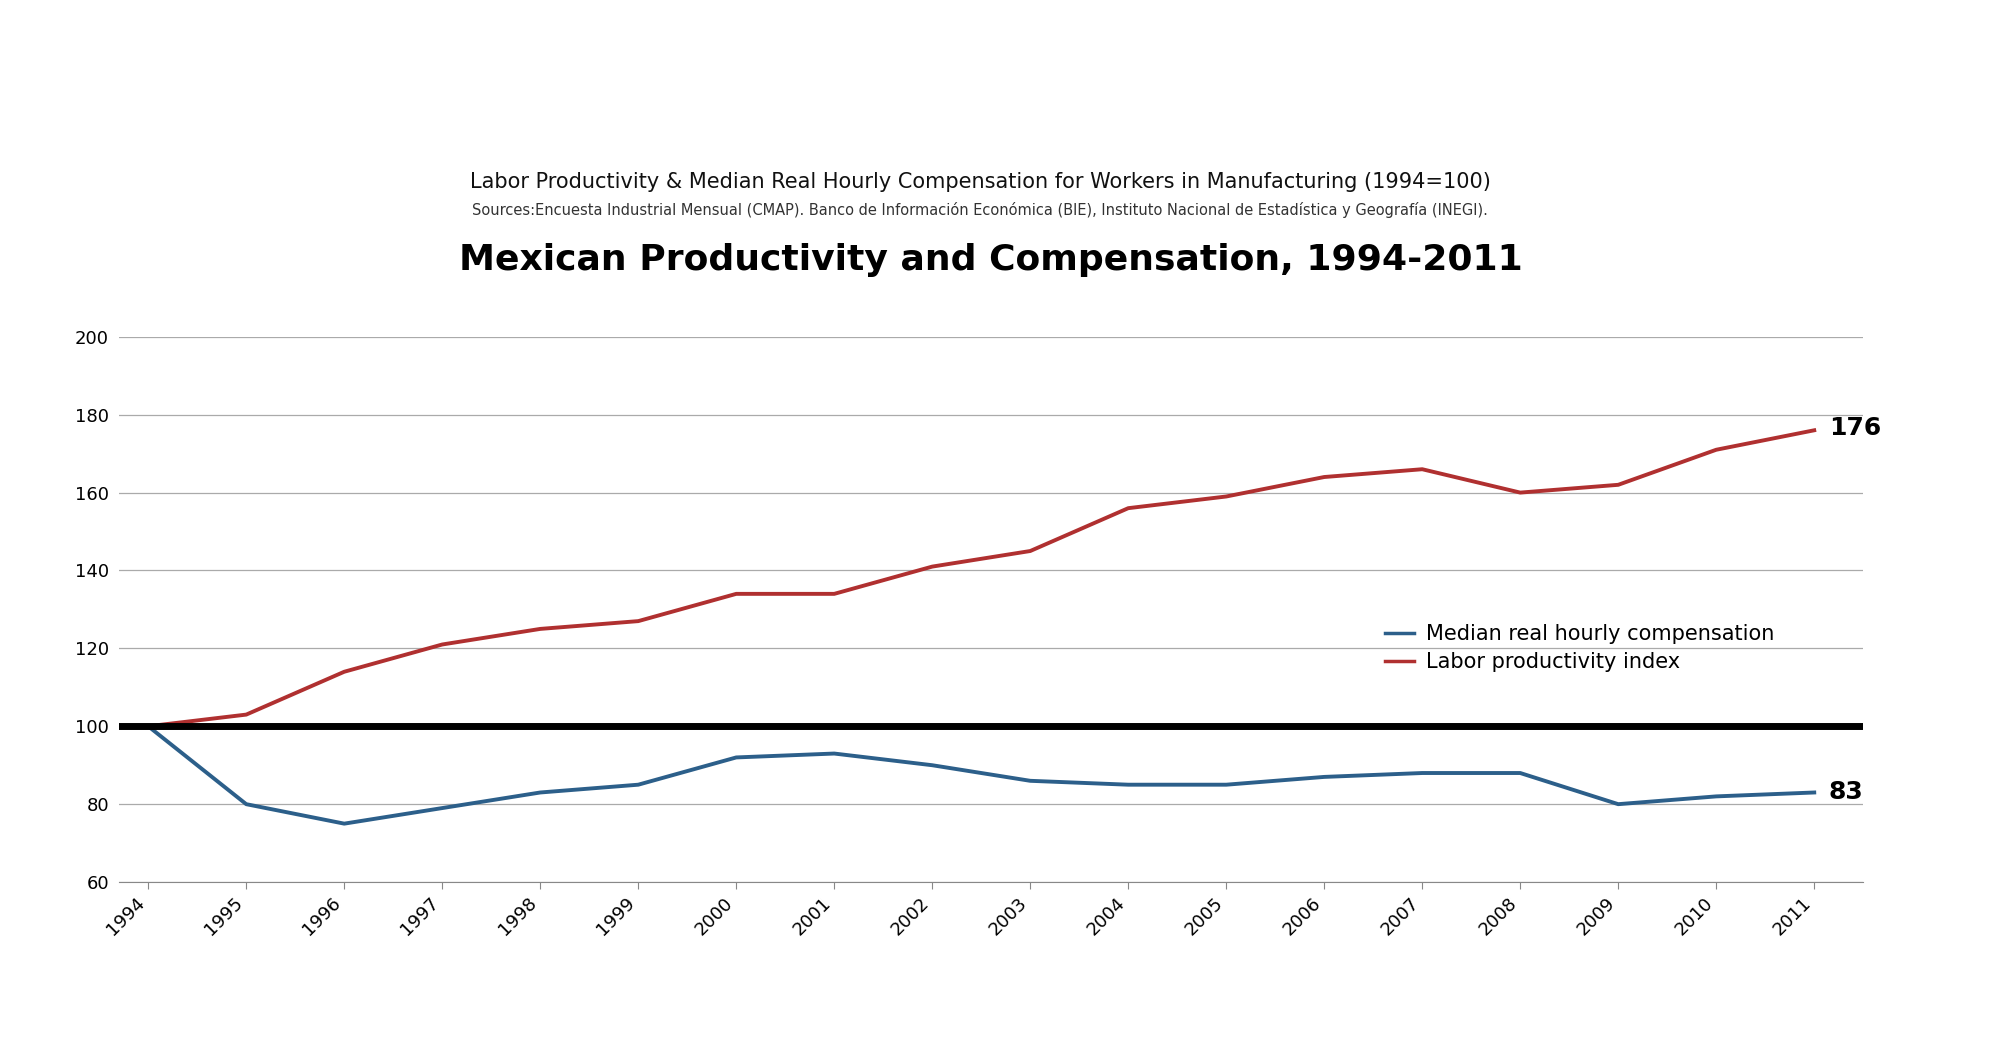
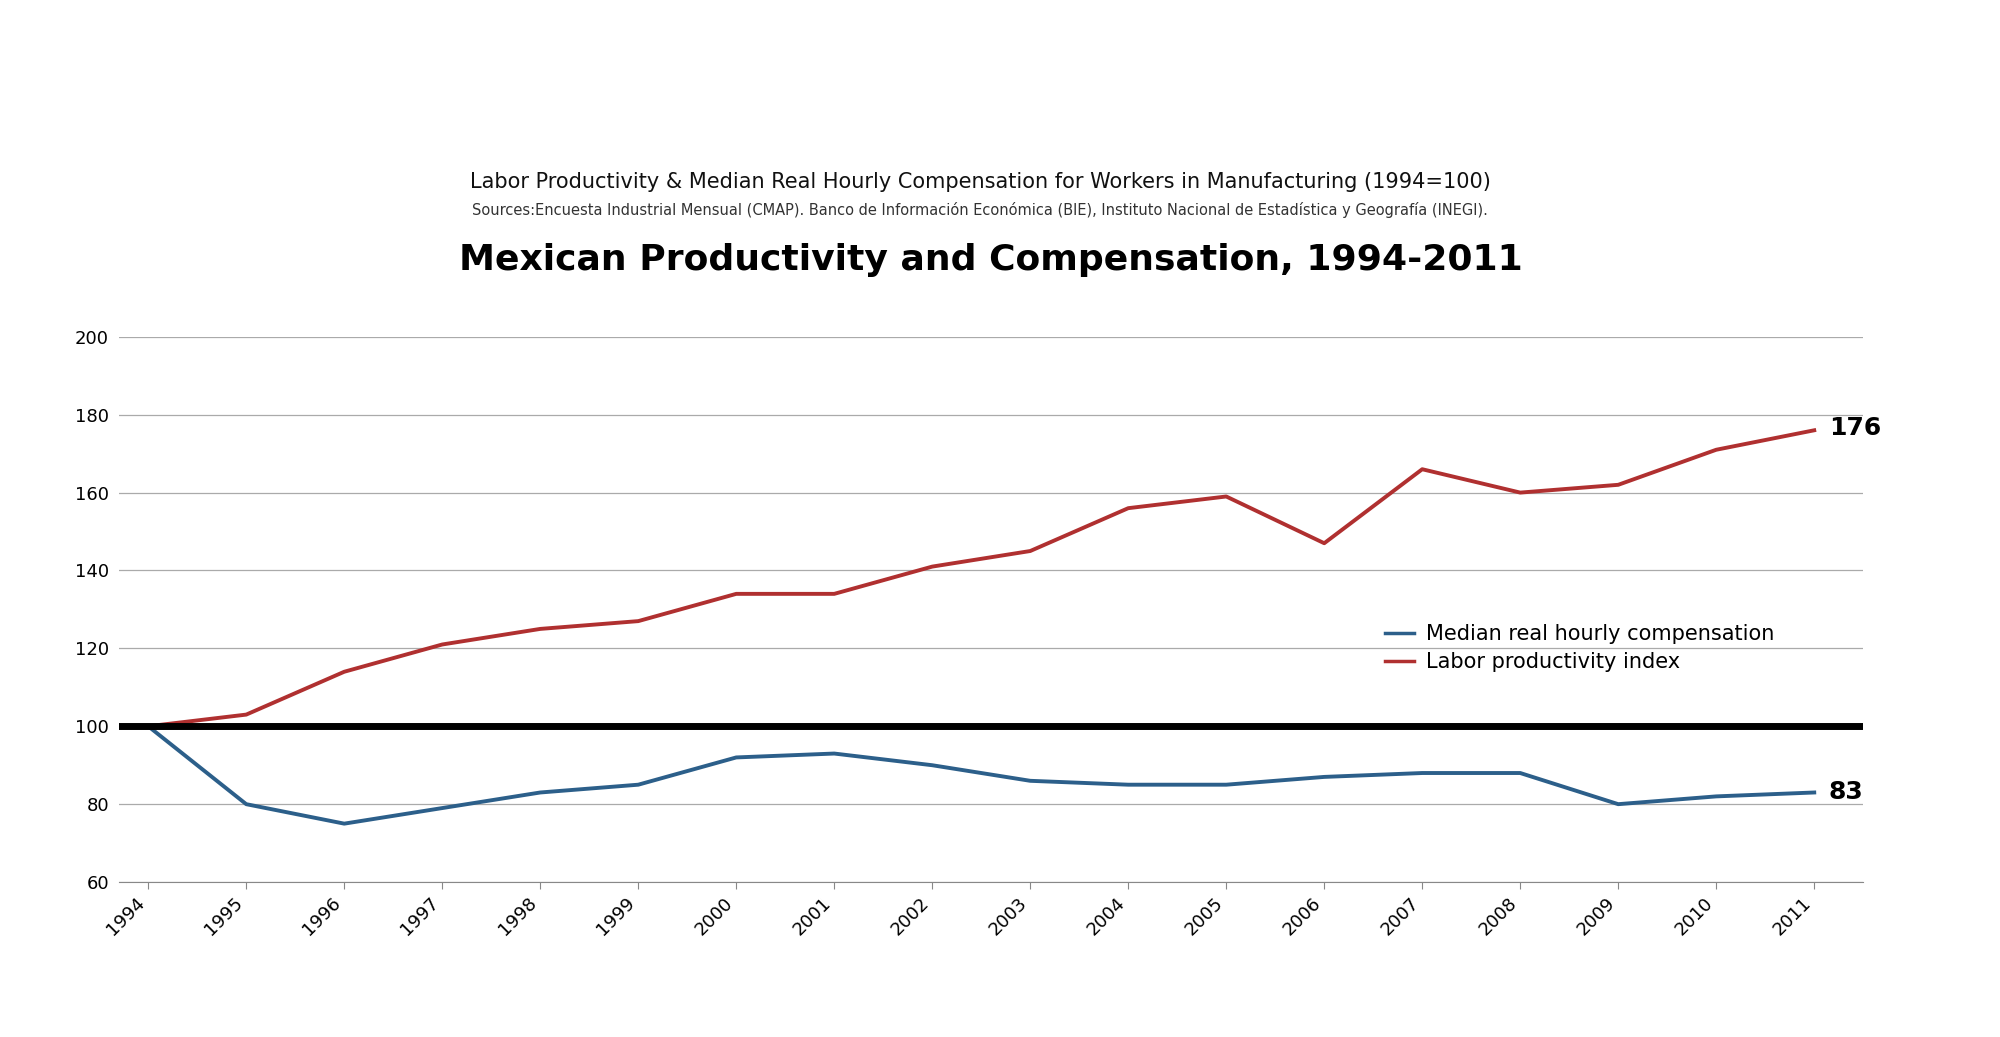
Labor productivity index/2006: 164 -> 147
